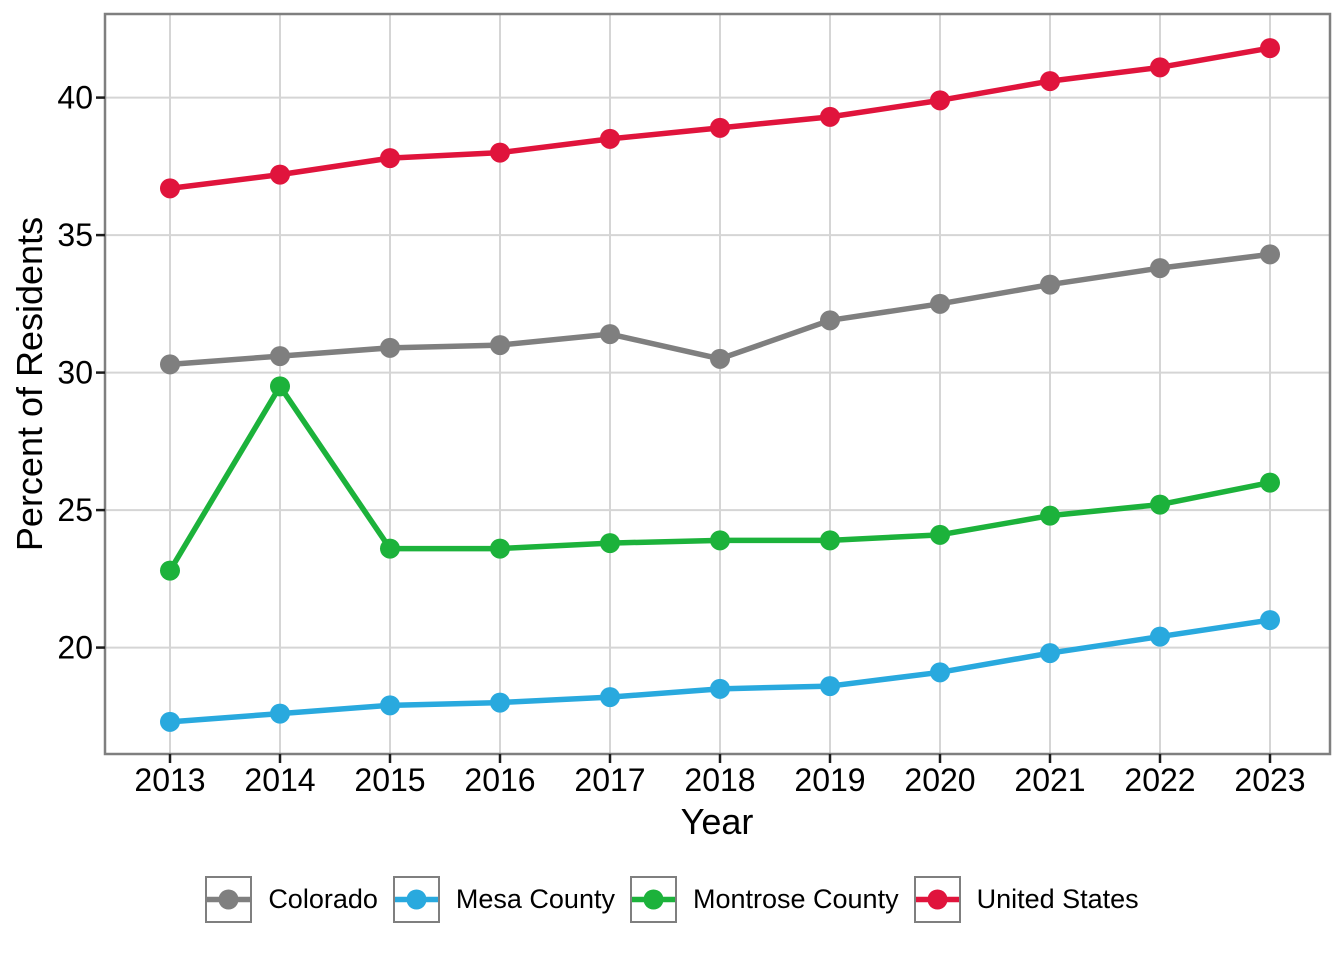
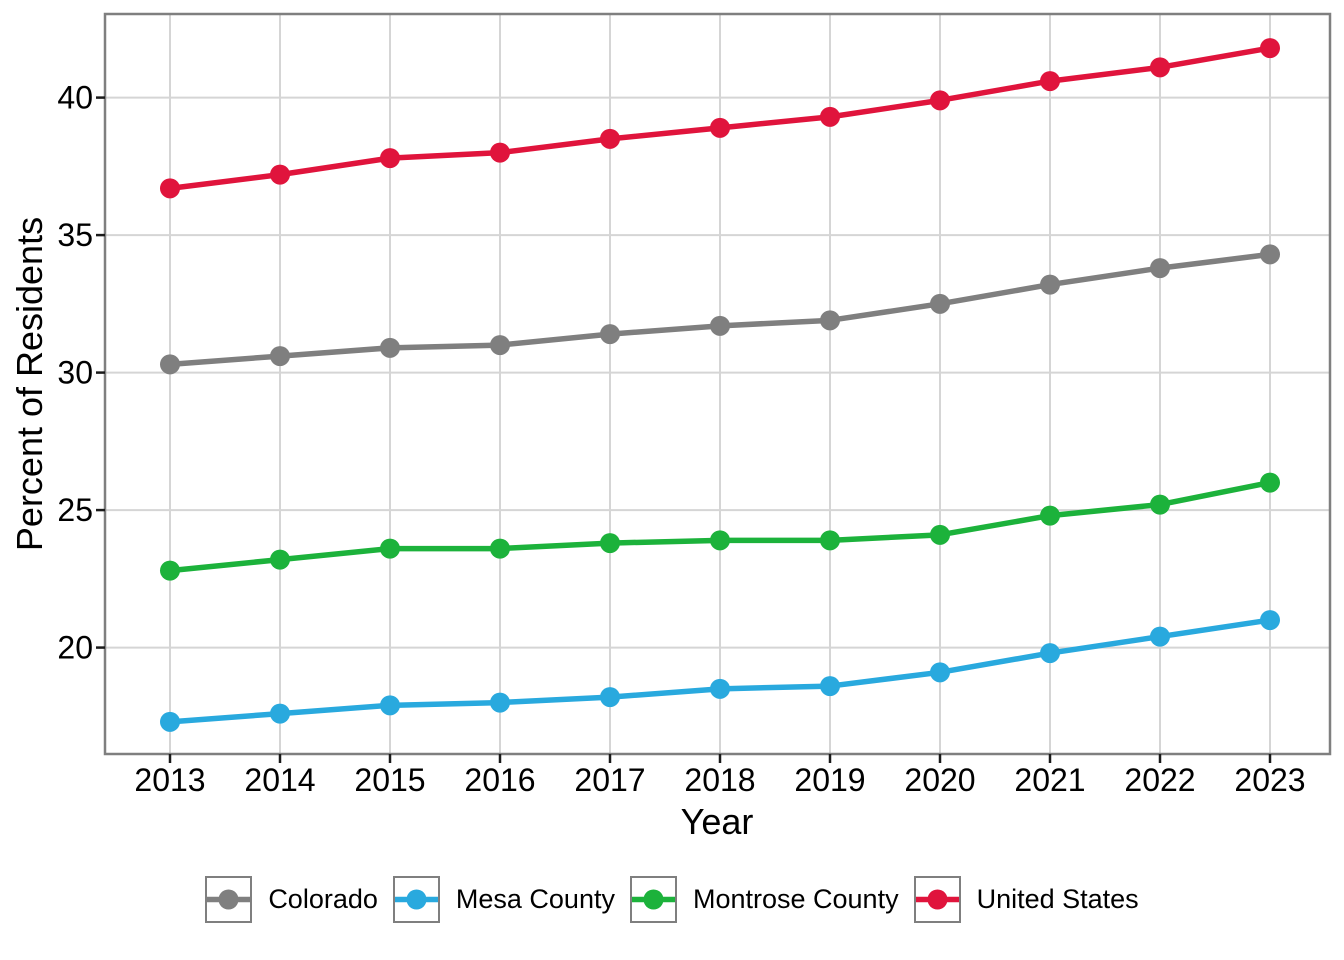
Montrose County/2014: 29.5 -> 23.2
Colorado/2018: 30.5 -> 31.7
